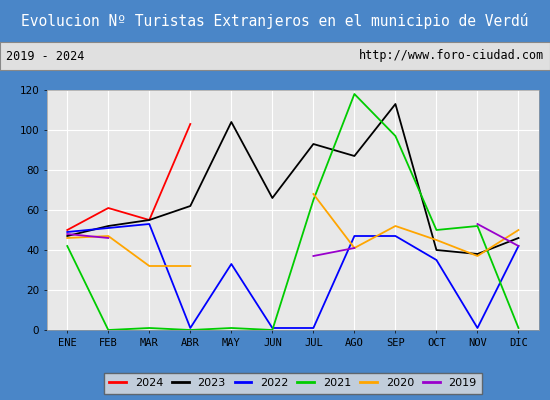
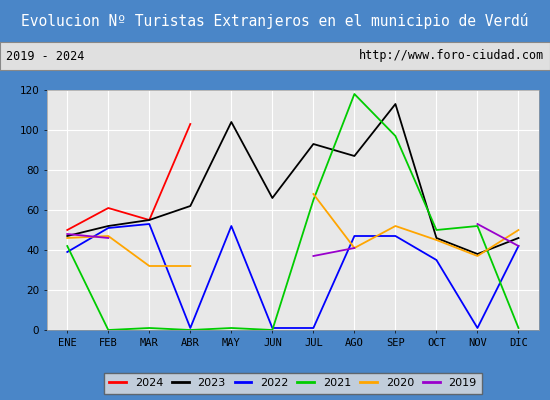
2022/ENE: 49 -> 39
2022/MAY: 33 -> 52
2023/OCT: 40 -> 46
